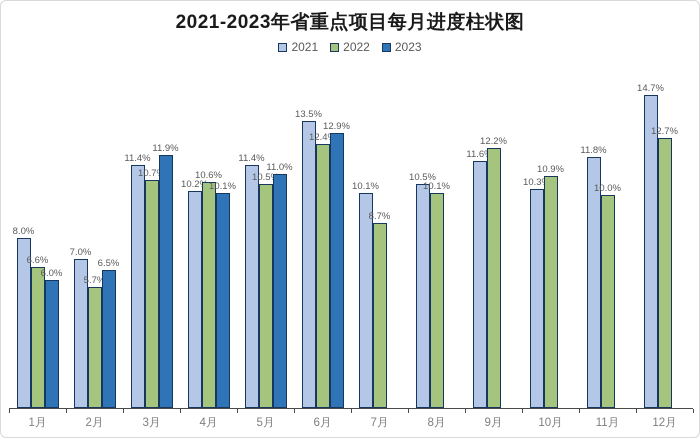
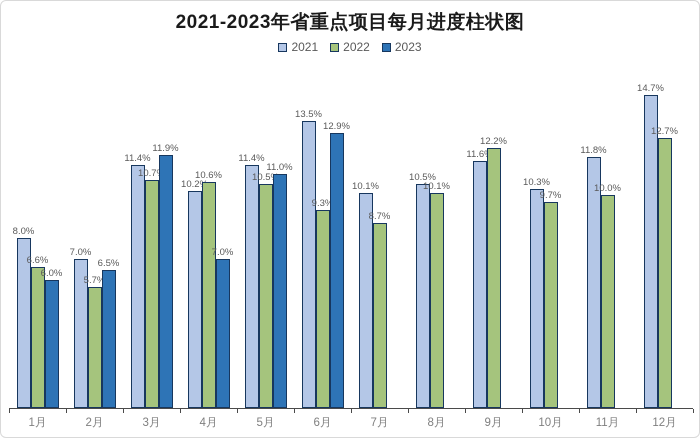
2023/4月: 10.1% -> 7.0%
2022/6月: 12.4% -> 9.3%
2022/10月: 10.9% -> 9.7%
